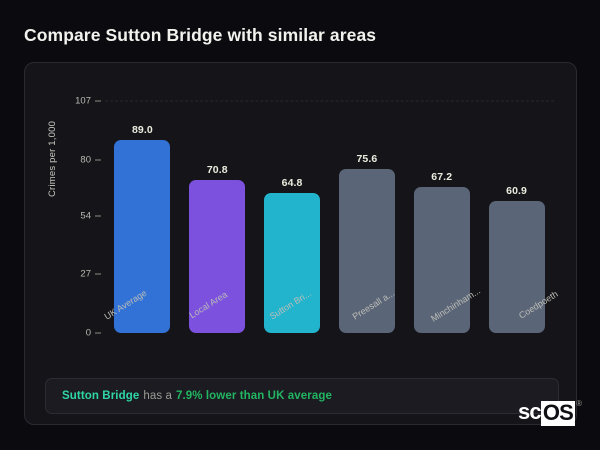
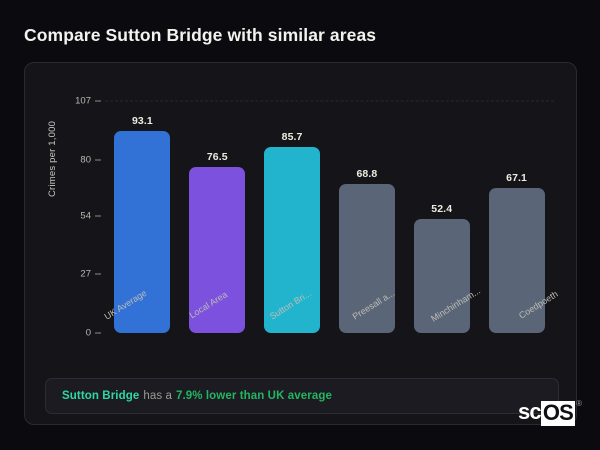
UK Average: 89.0 -> 93.1
Local Area: 70.8 -> 76.5
Sutton Bri...: 64.8 -> 85.7
Preesall a...: 75.6 -> 68.8
Minchinham...: 67.2 -> 52.4
Coedpoeth: 60.9 -> 67.1
